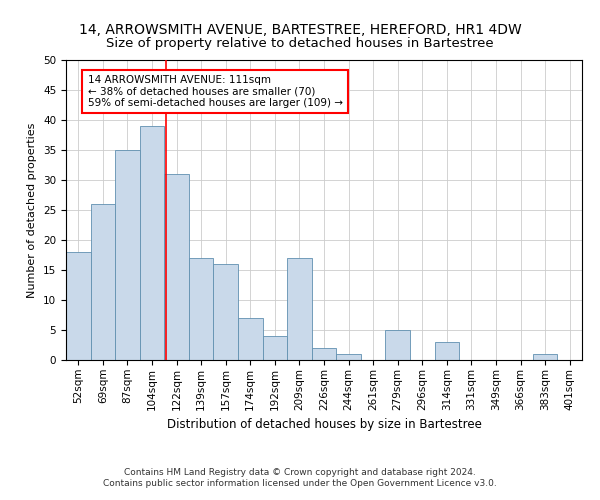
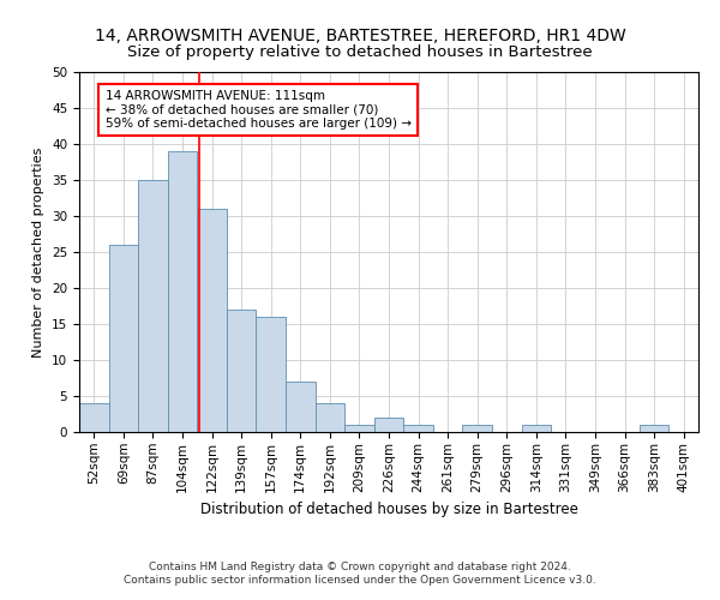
52sqm: 18 -> 4
209sqm: 17 -> 1
279sqm: 5 -> 1
314sqm: 3 -> 1
